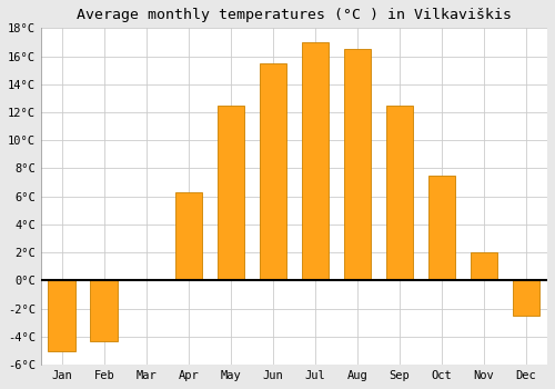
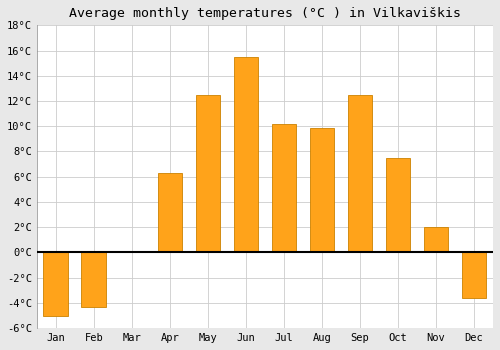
Jul: 17.0°C -> 10.2°C
Aug: 16.5°C -> 9.9°C
Dec: -2.5°C -> -3.6°C
